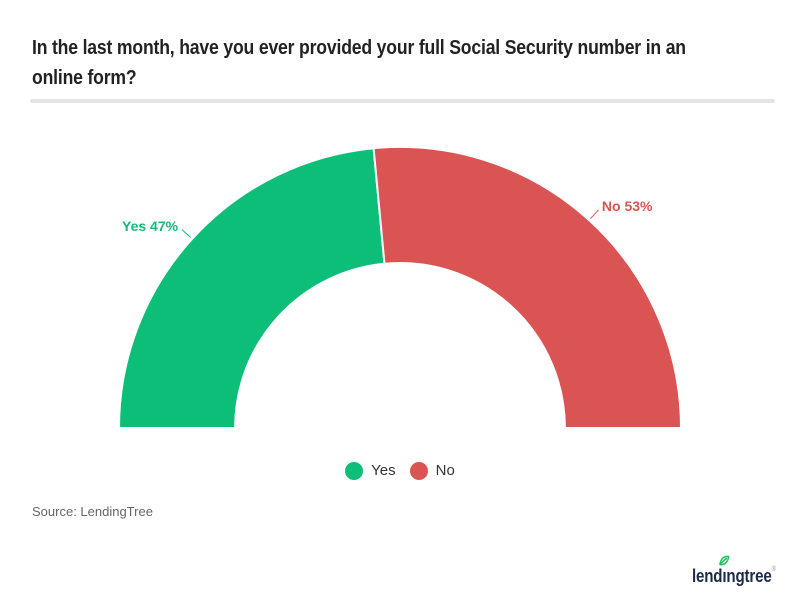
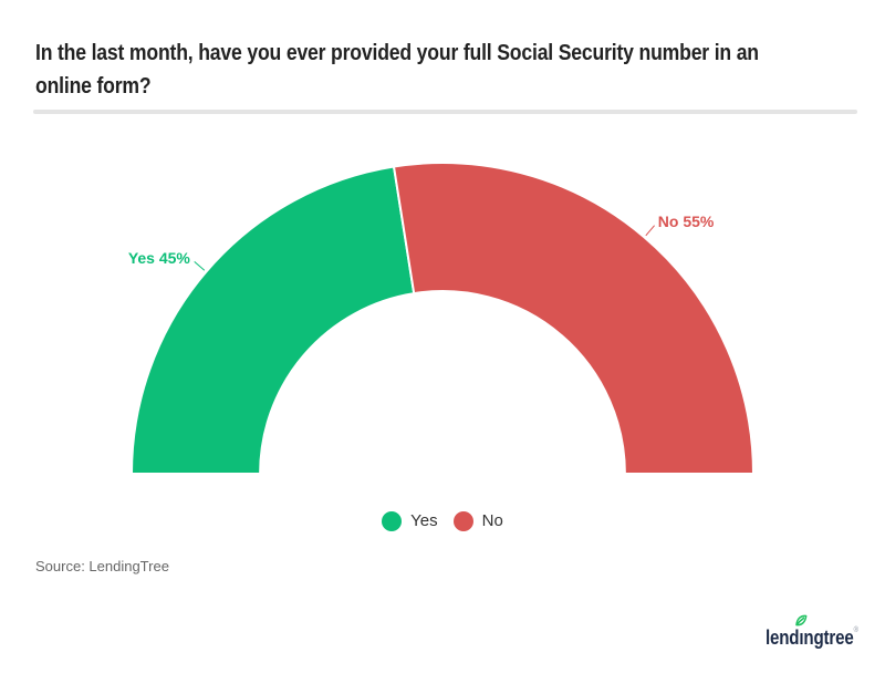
Yes: 47% -> 45%
No: 53% -> 55%
